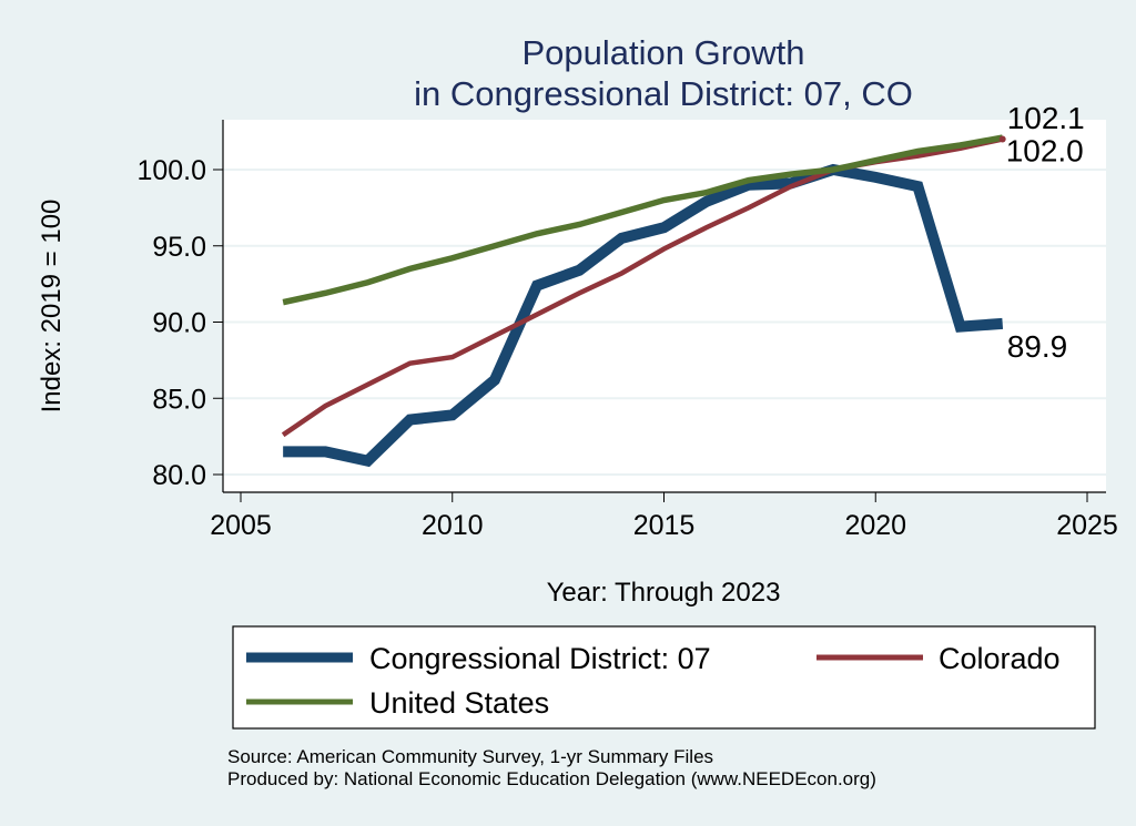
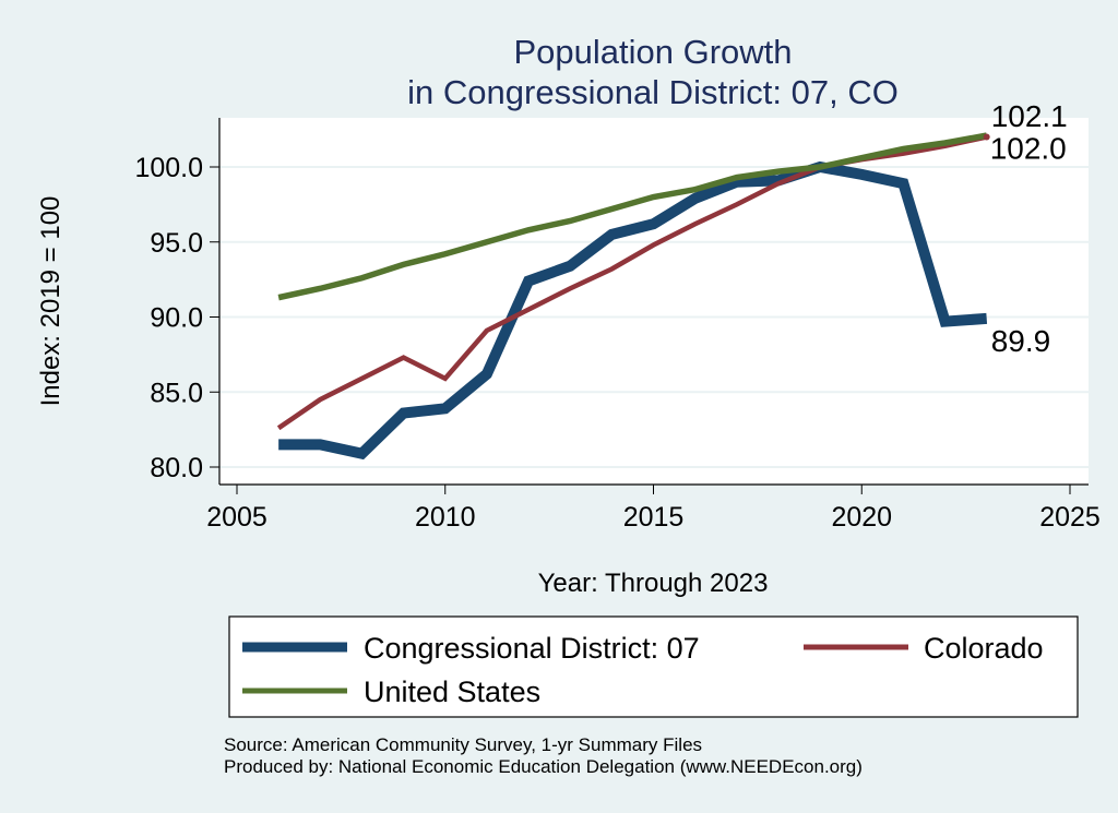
Colorado/2010: 87.7 -> 85.9
